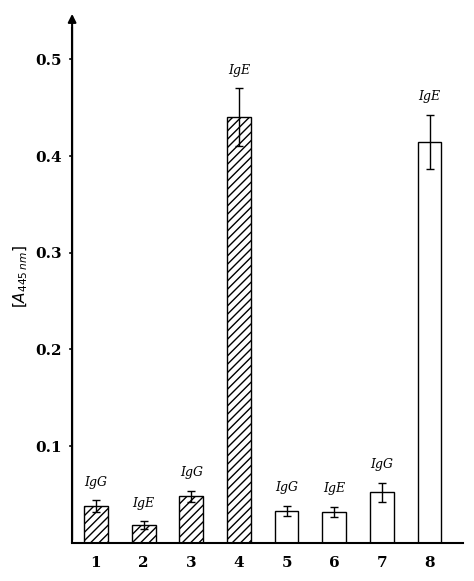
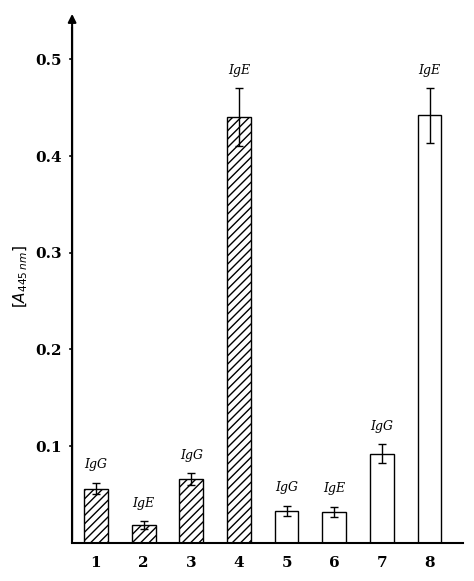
1: 0.038 -> 0.056
3: 0.048 -> 0.066
7: 0.052 -> 0.092
8: 0.415 -> 0.442
